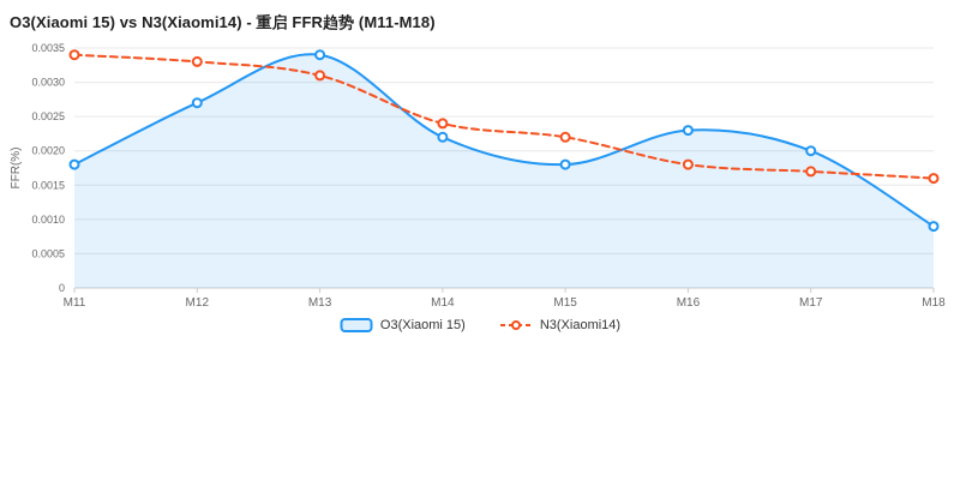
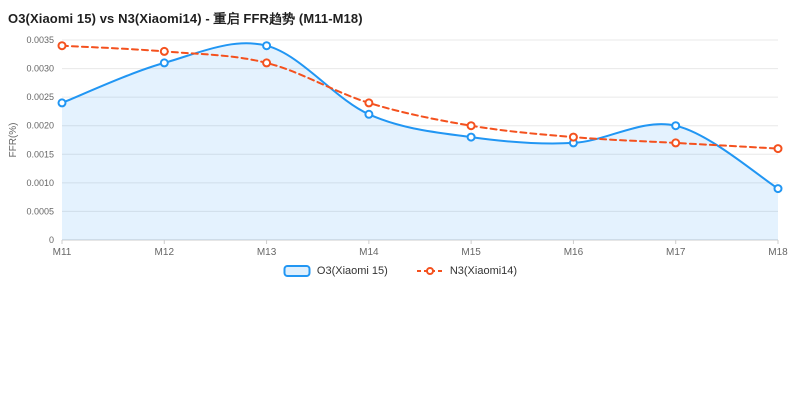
O3(Xiaomi 15)/M11: 0.0018 -> 0.0024
O3(Xiaomi 15)/M12: 0.0027 -> 0.0031
N3(Xiaomi14)/M15: 0.0022 -> 0.0020
O3(Xiaomi 15)/M16: 0.0023 -> 0.0017
